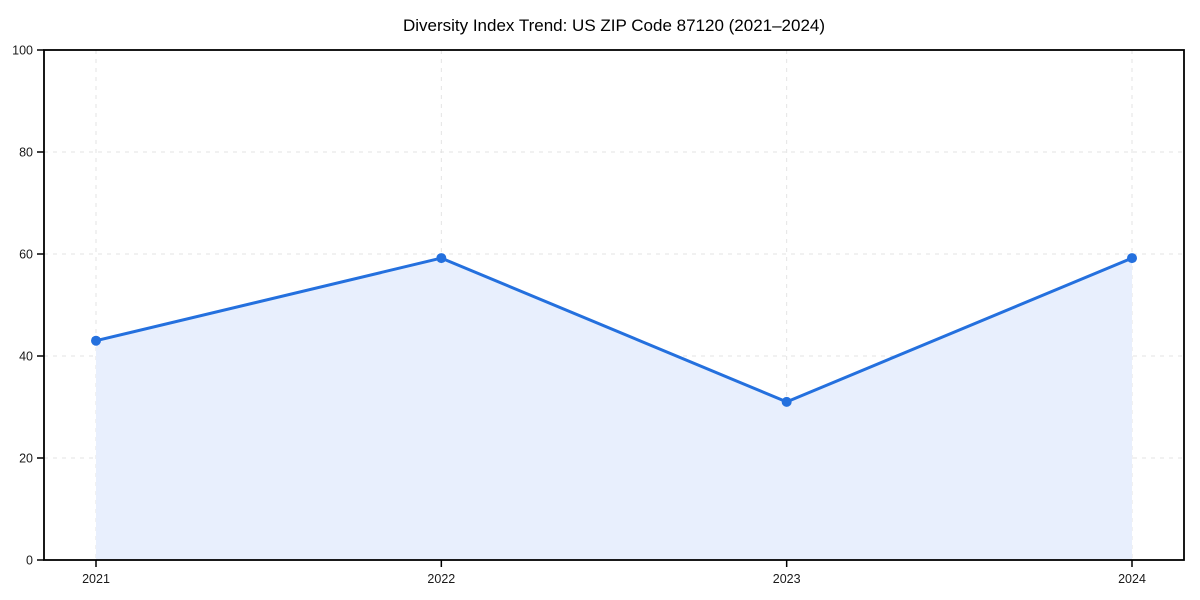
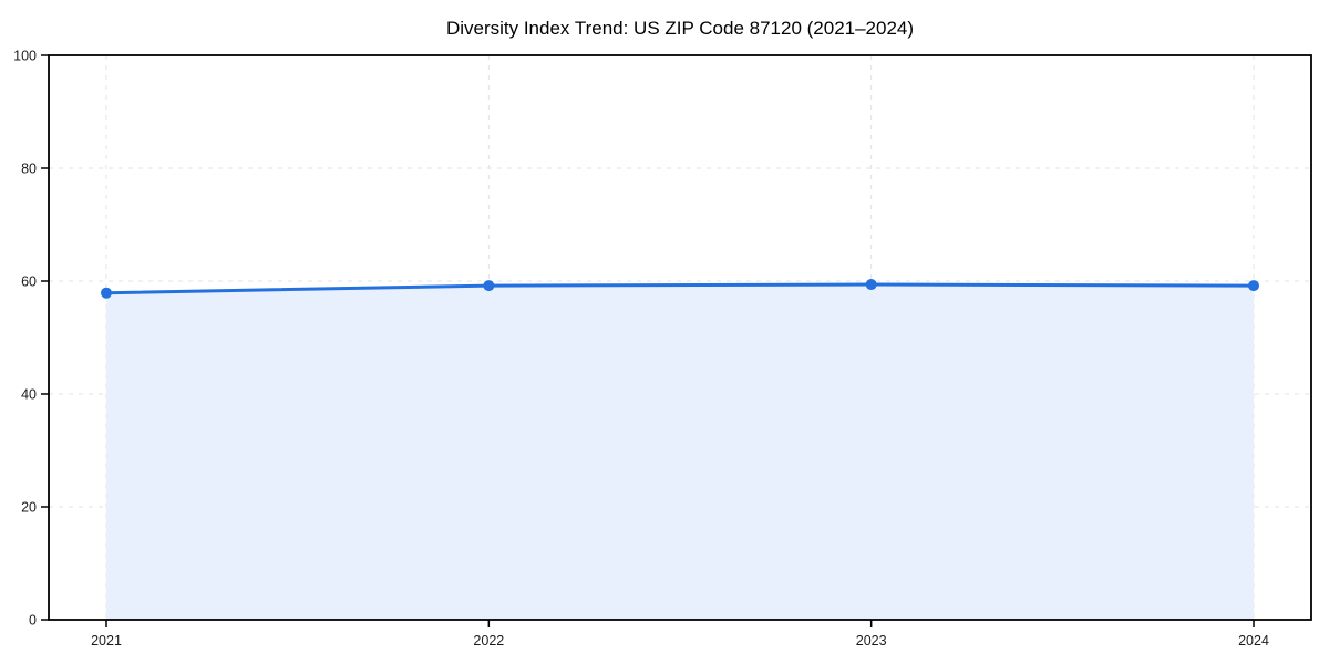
2021: 43 -> 58
2023: 31 -> 59
